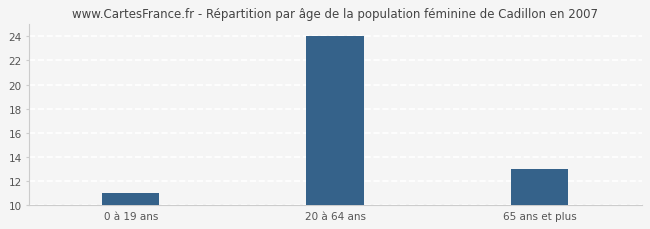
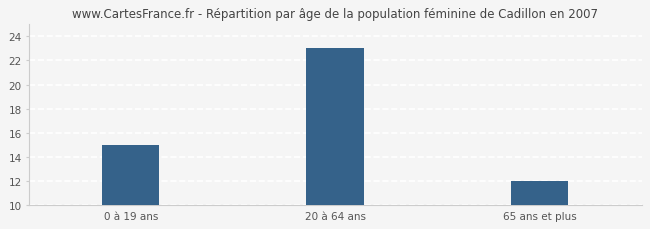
0 à 19 ans: 11 -> 15
20 à 64 ans: 24 -> 23
65 ans et plus: 13 -> 12
